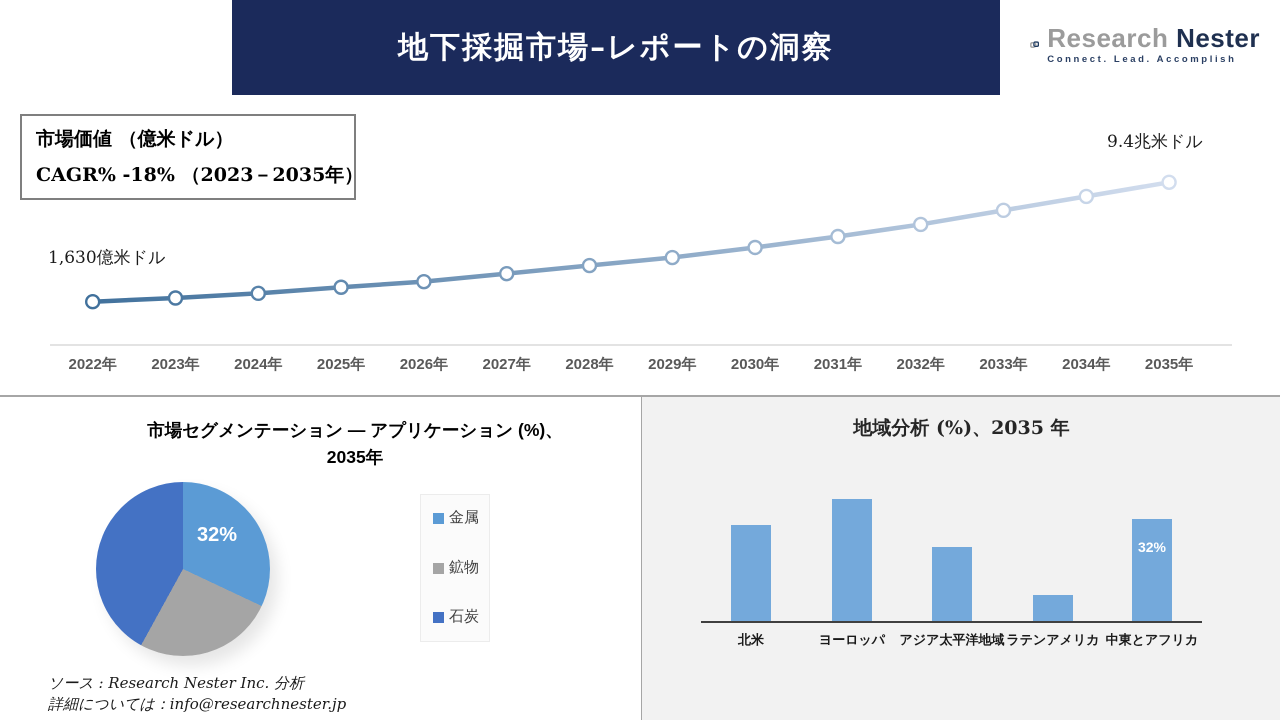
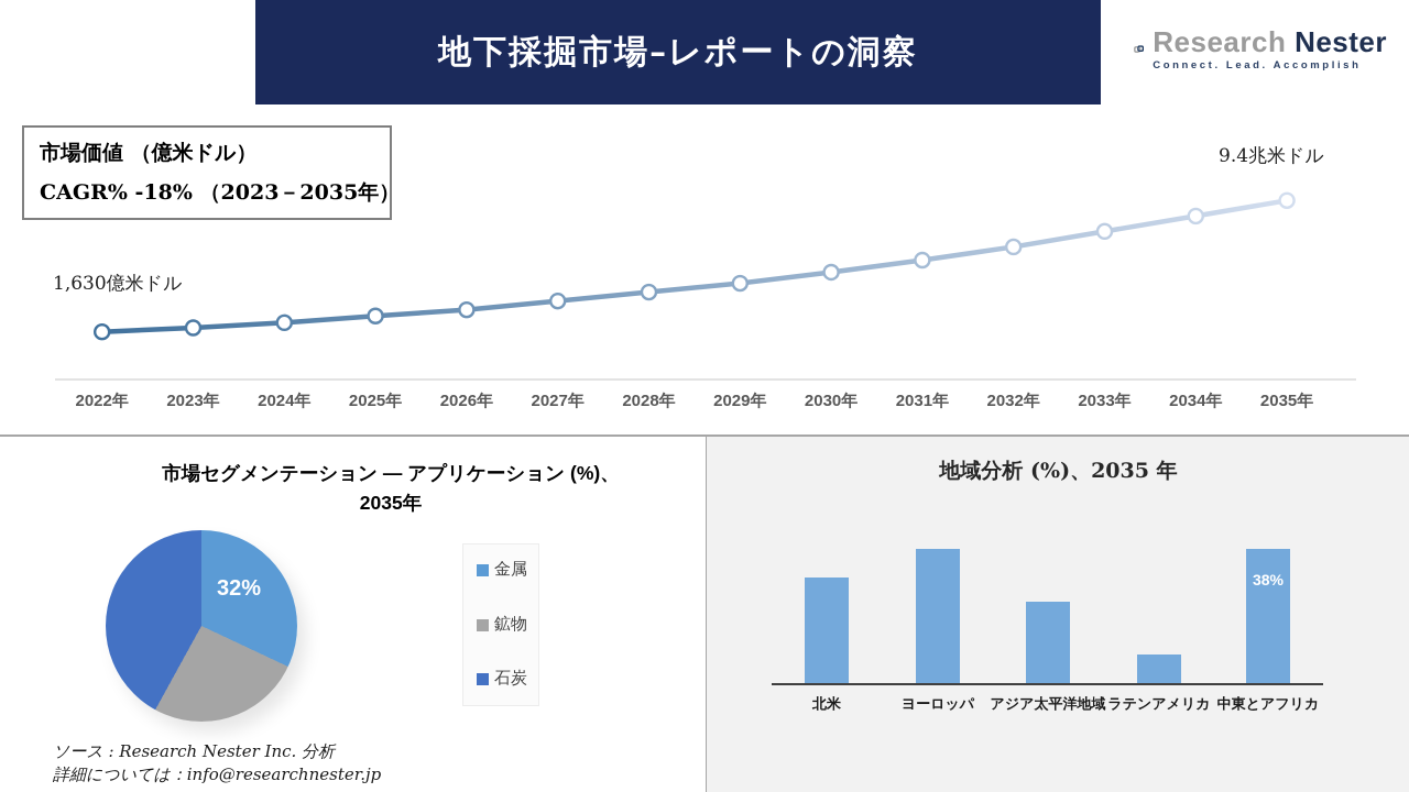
地域分析 (%)、2035 年/中東とアフリカ: 32% -> 38%
